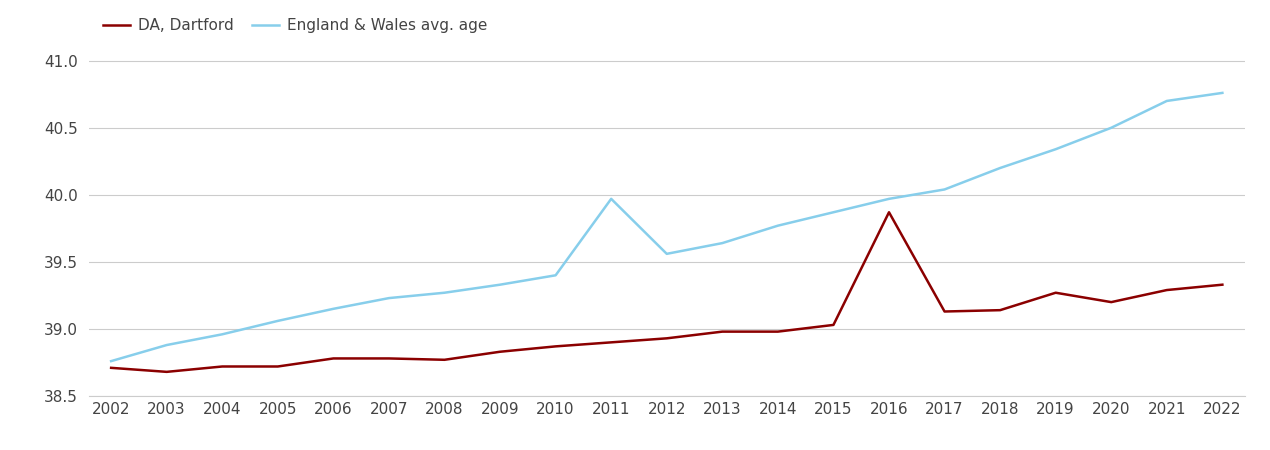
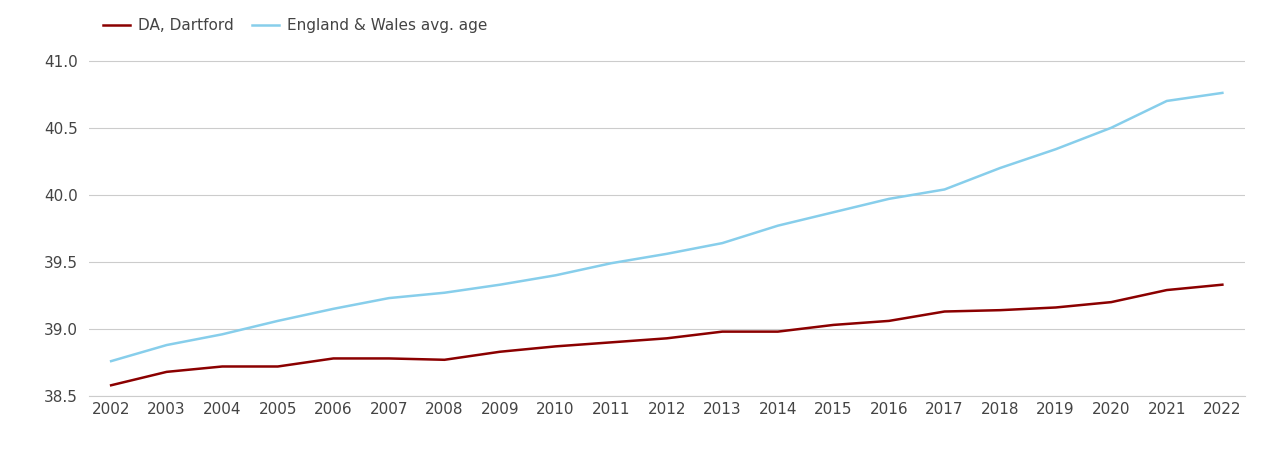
DA, Dartford/2002: 38.71 -> 38.58
England & Wales avg. age/2011: 39.97 -> 39.49
DA, Dartford/2016: 39.87 -> 39.06
DA, Dartford/2019: 39.27 -> 39.16
